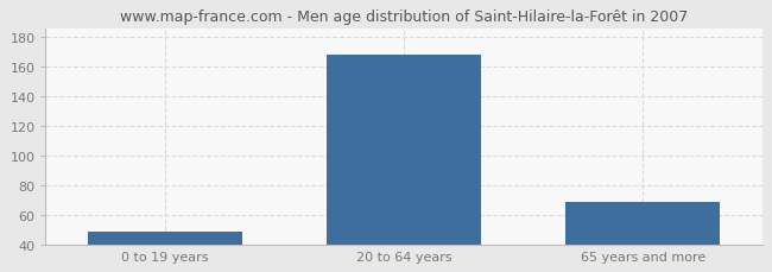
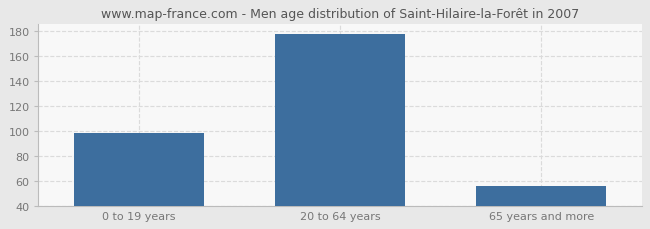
0 to 19 years: 49 -> 98
20 to 64 years: 168 -> 177
65 years and more: 69 -> 56
